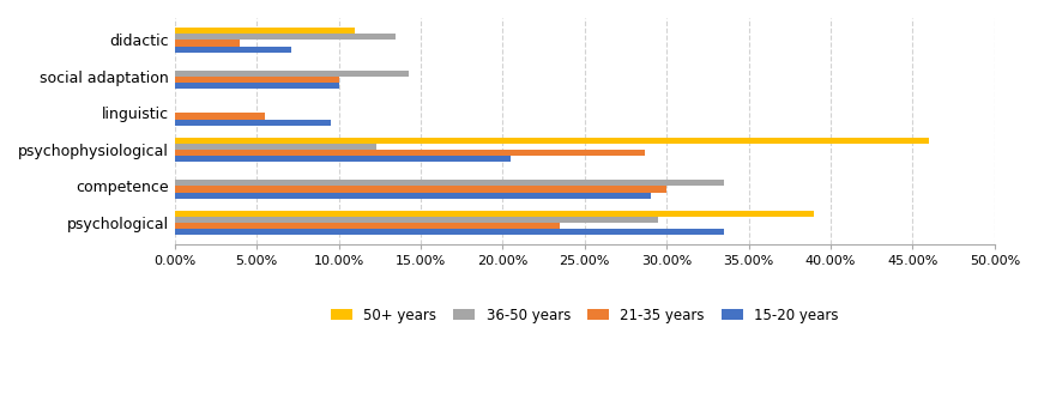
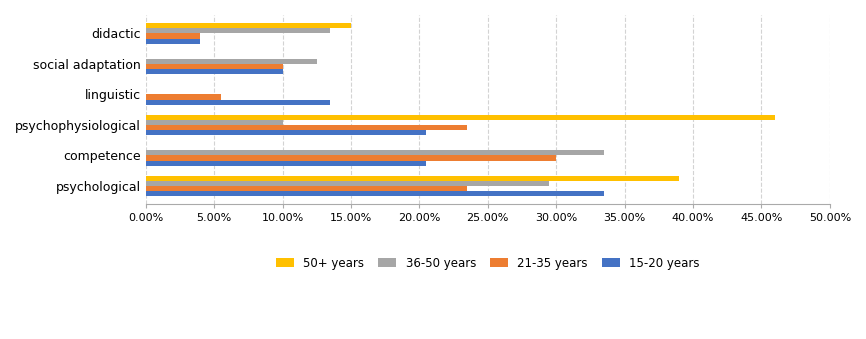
50+ years/didactic: 11% -> 15%
15-20 years/didactic: 7.1% -> 4.0%
36-50 years/social adaptation: 14.3% -> 12.5%
15-20 years/linguistic: 9.5% -> 13.5%
36-50 years/psychophysiological: 12.3% -> 10.0%
21-35 years/psychophysiological: 28.7% -> 23.5%
15-20 years/competence: 29.0% -> 20.5%
